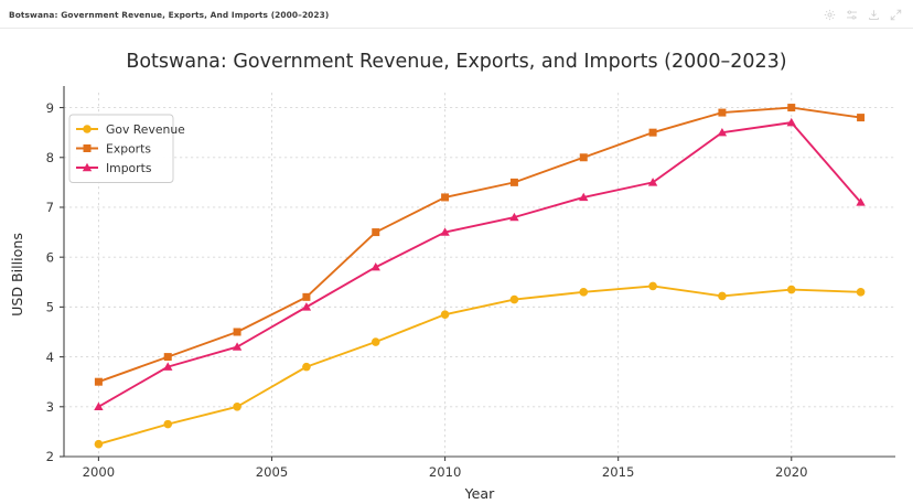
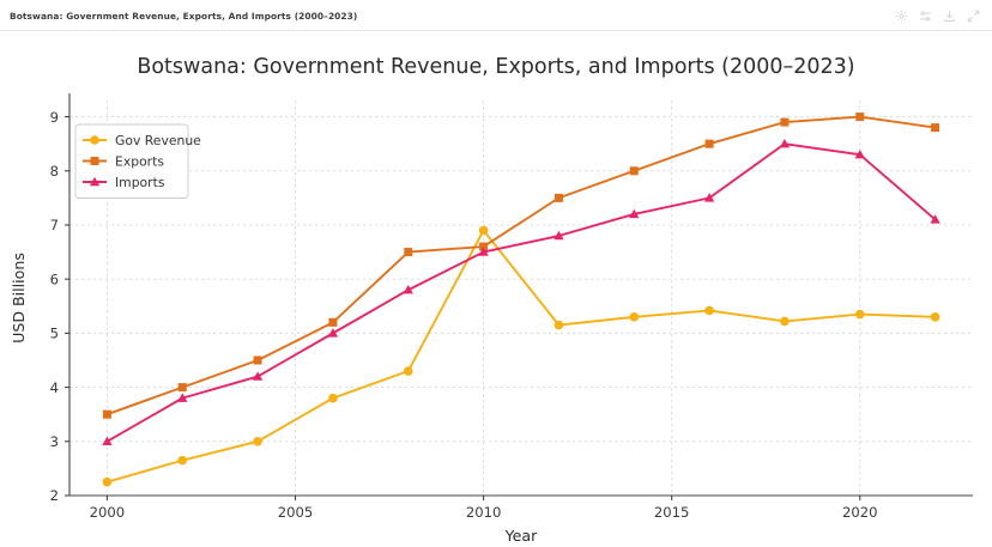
Gov Revenue/2010: 4.8 -> 6.9
Exports/2010: 7.2 -> 6.6
Imports/2020: 8.7 -> 8.3
